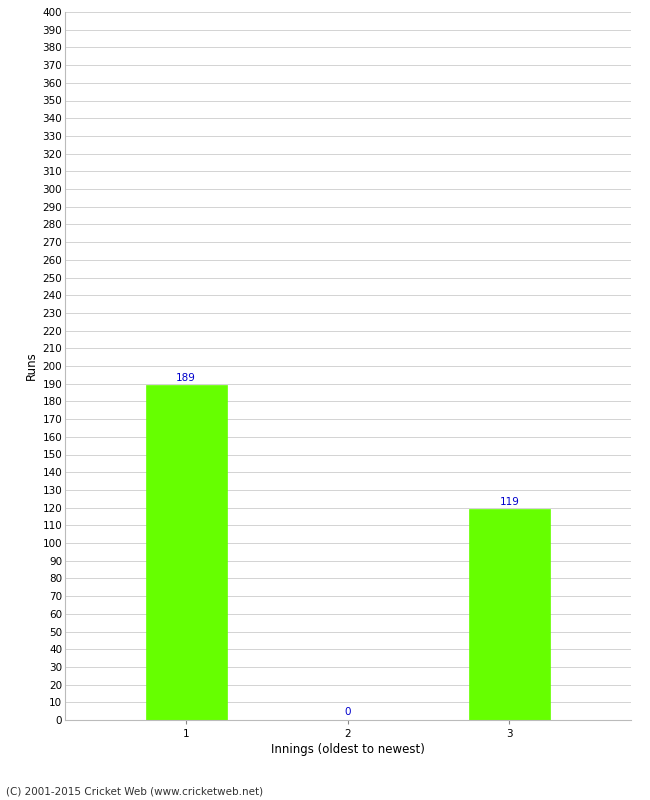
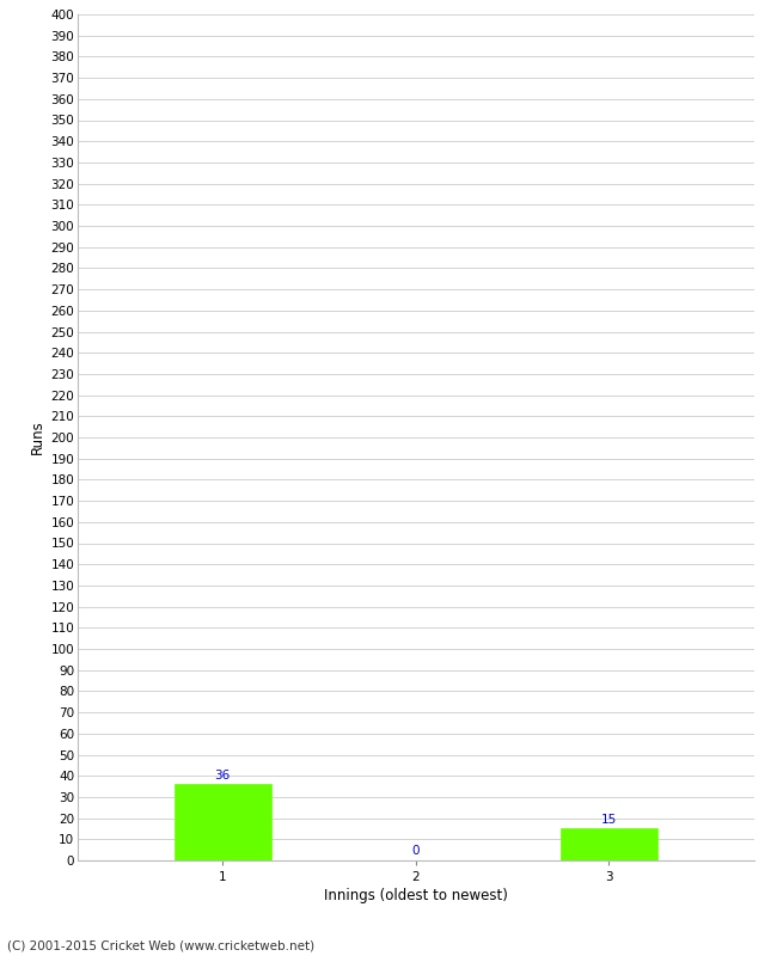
1: 189 -> 36
3: 119 -> 15
